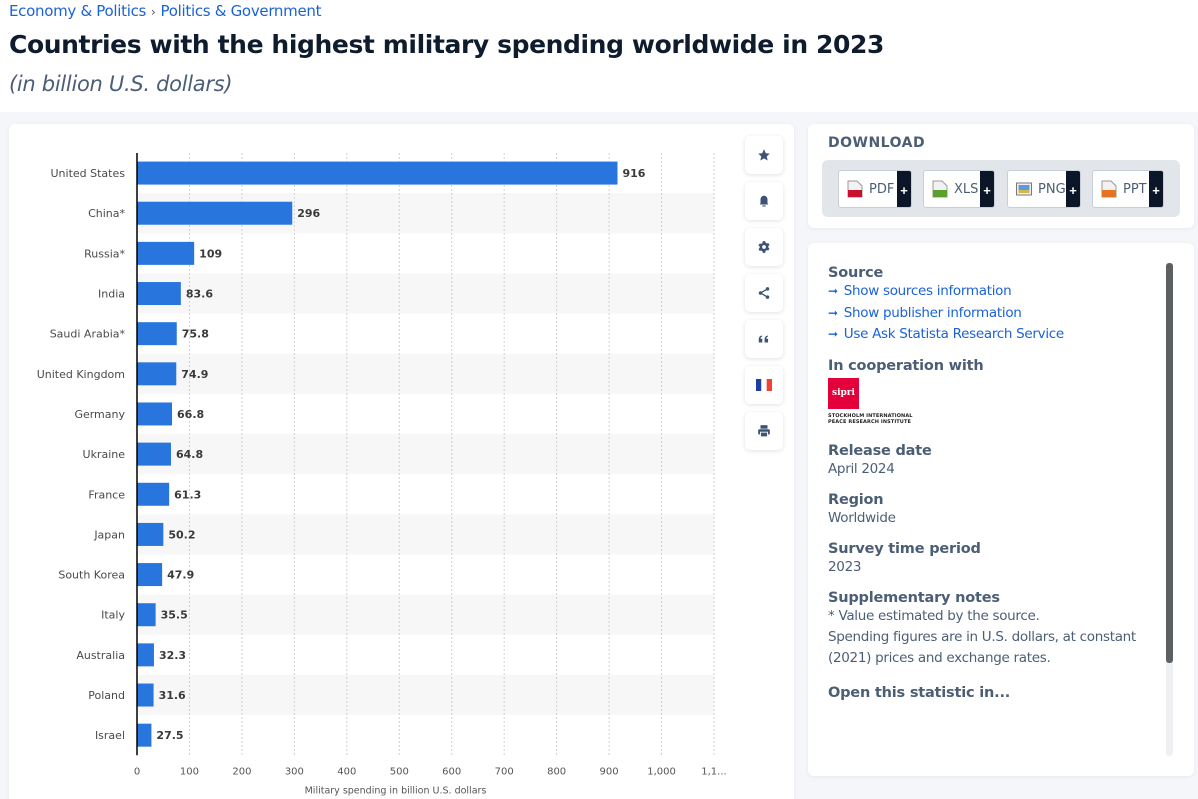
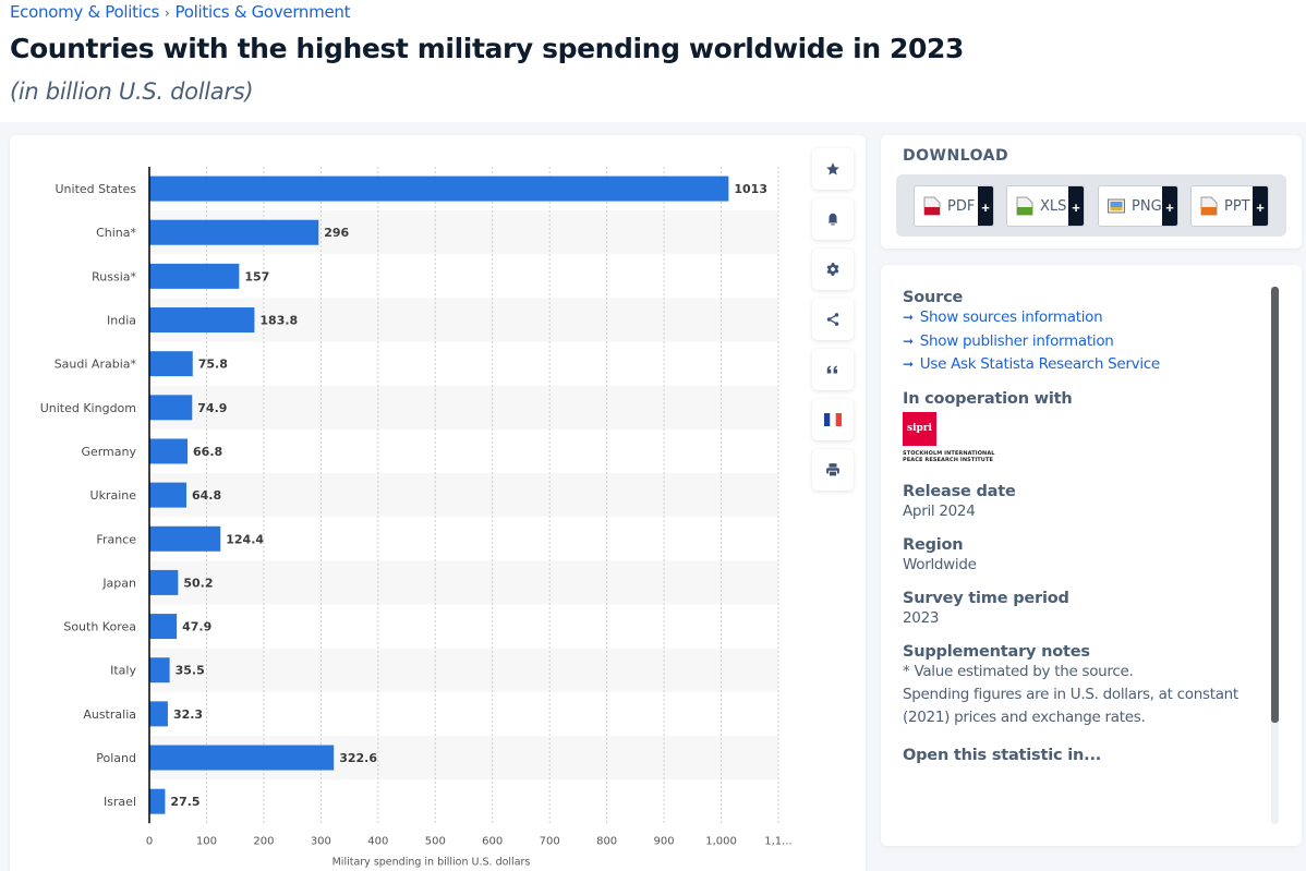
United States: 916 -> 1013
Russia*: 109 -> 157
India: 83.6 -> 183.8
France: 61.3 -> 124.4
Poland: 31.6 -> 322.6
